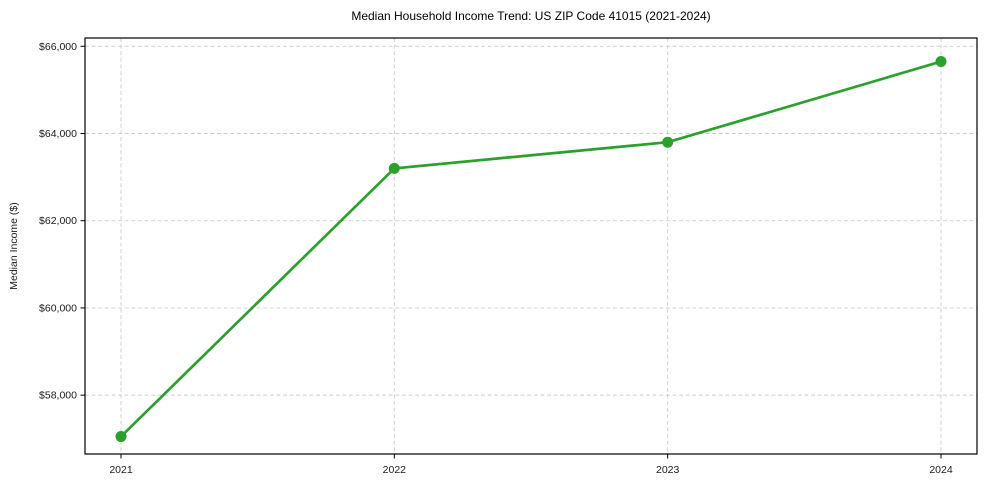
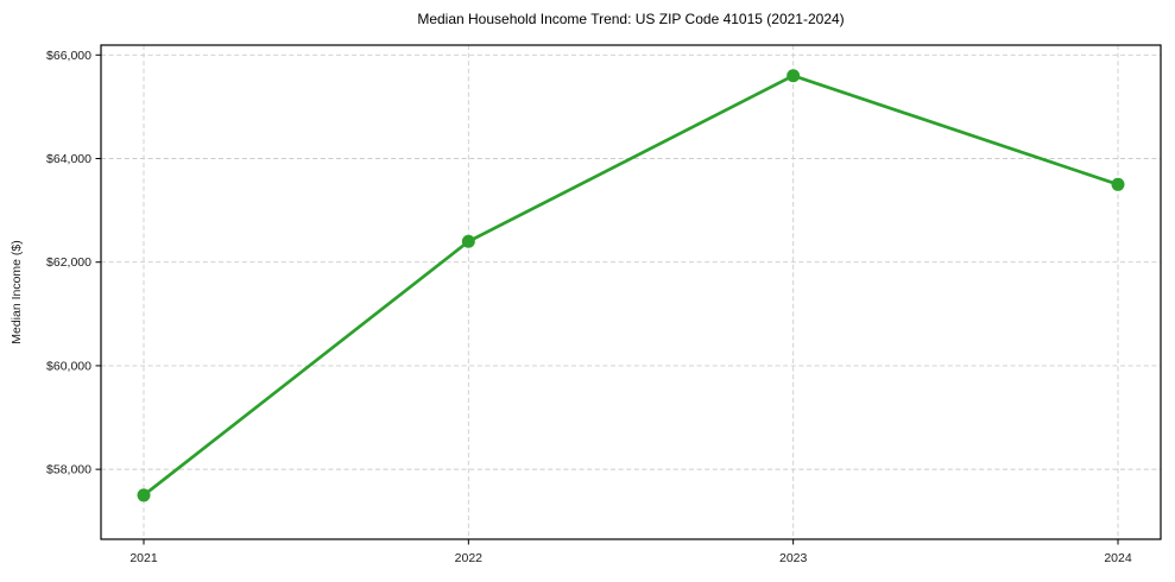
2021: $57000 -> $57500
2022: $63200 -> $62400
2023: $63800 -> $65600
2024: $65600 -> $63500
